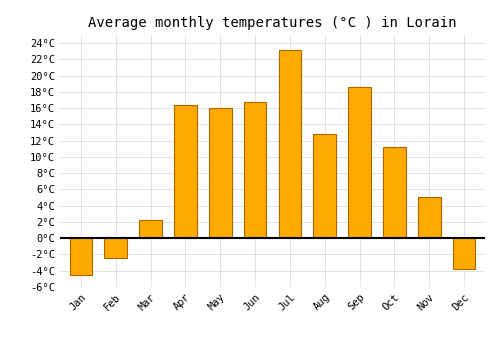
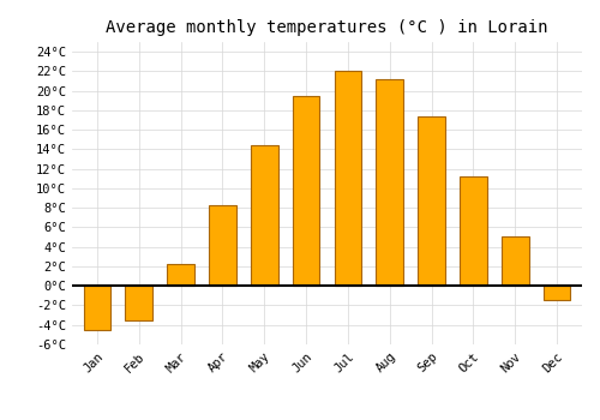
Feb: -2.4°C -> -3.5°C
Apr: 16.4°C -> 8.3°C
May: 16.0°C -> 14.4°C
Jun: 16.8°C -> 19.5°C
Jul: 23.2°C -> 22.0°C
Aug: 12.8°C -> 21.2°C
Sep: 18.6°C -> 17.4°C
Dec: -3.8°C -> -1.4°C
